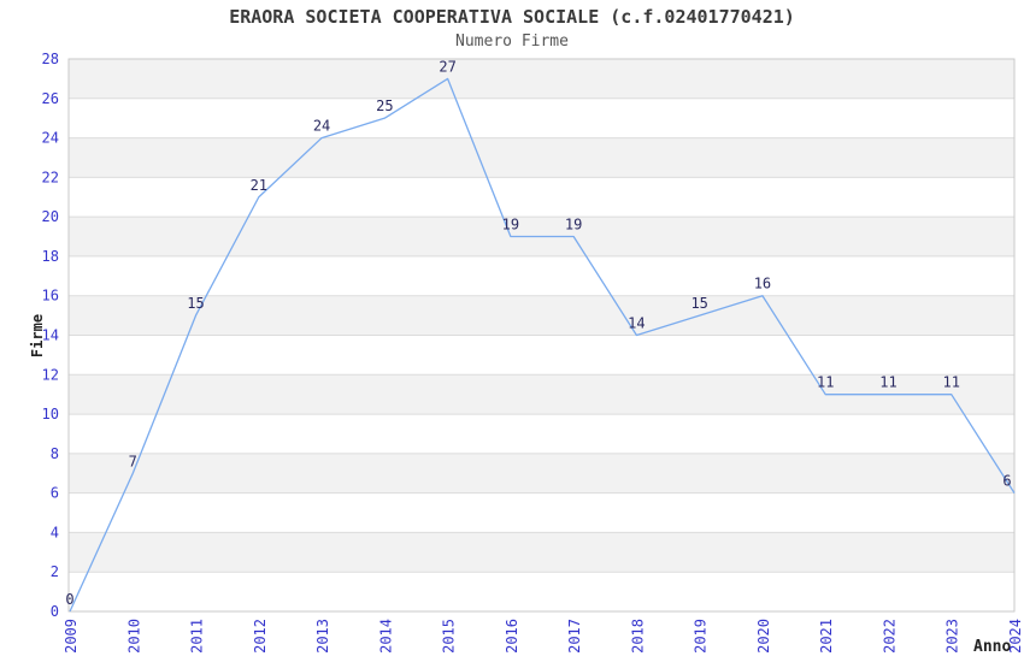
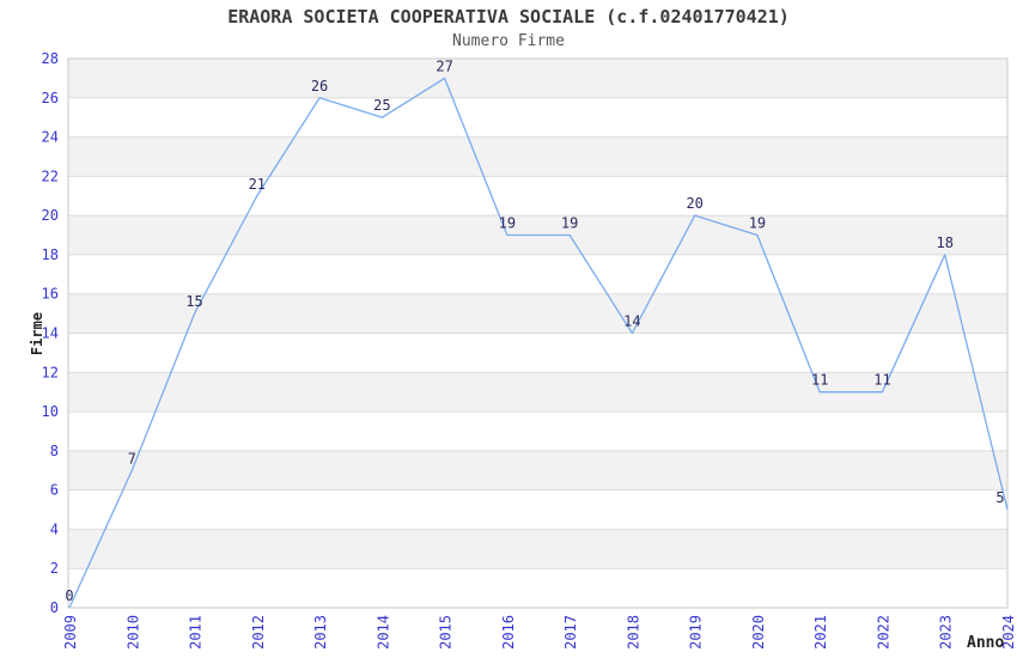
2013: 24 -> 26
2019: 15 -> 20
2020: 16 -> 19
2023: 11 -> 18
2024: 6 -> 5
